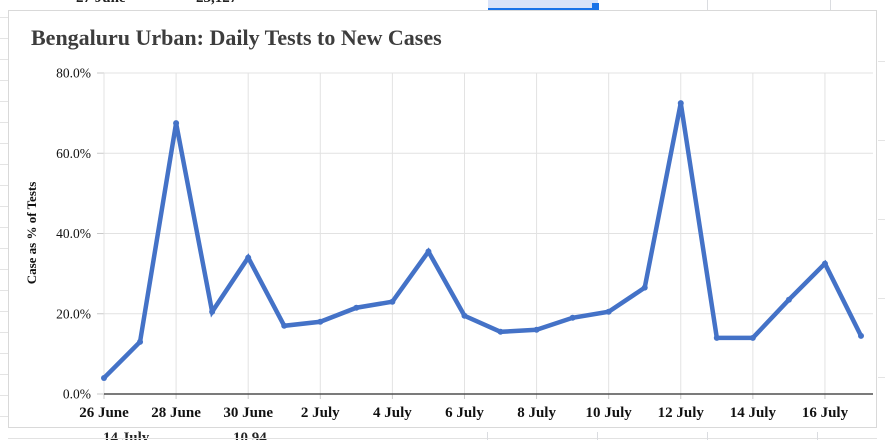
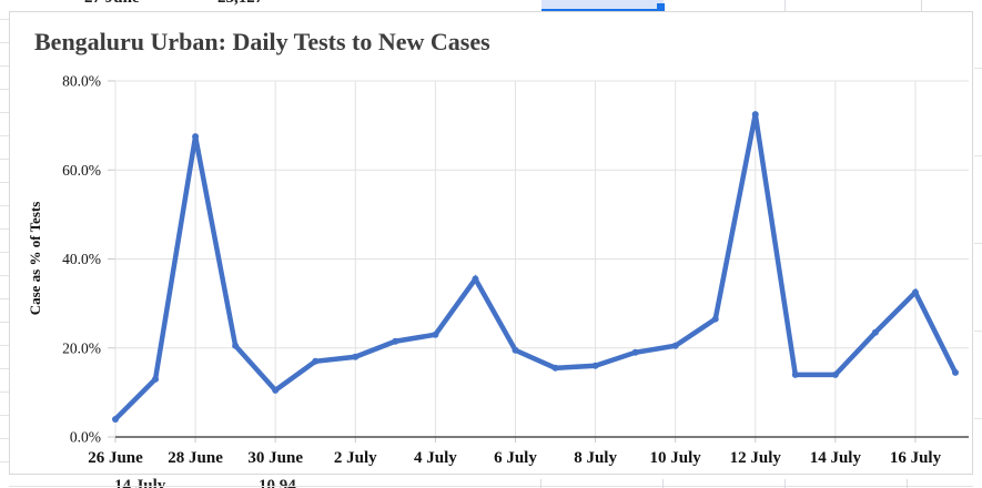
30 June: 34% -> 10%
